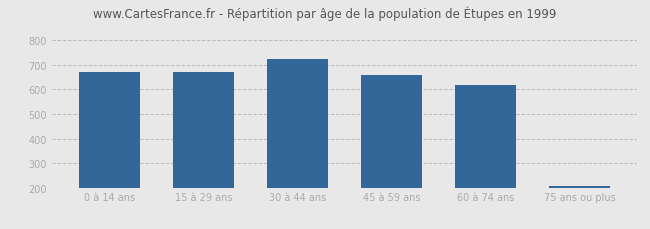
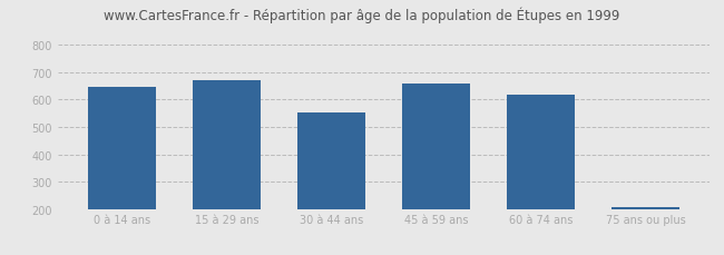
0 à 14 ans: 670 -> 645
30 à 44 ans: 725 -> 555
